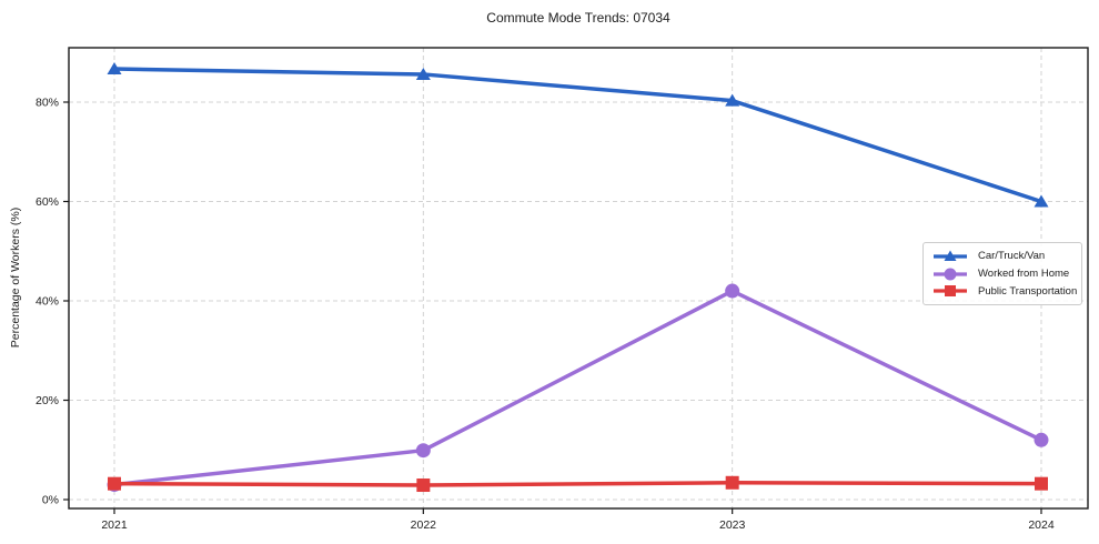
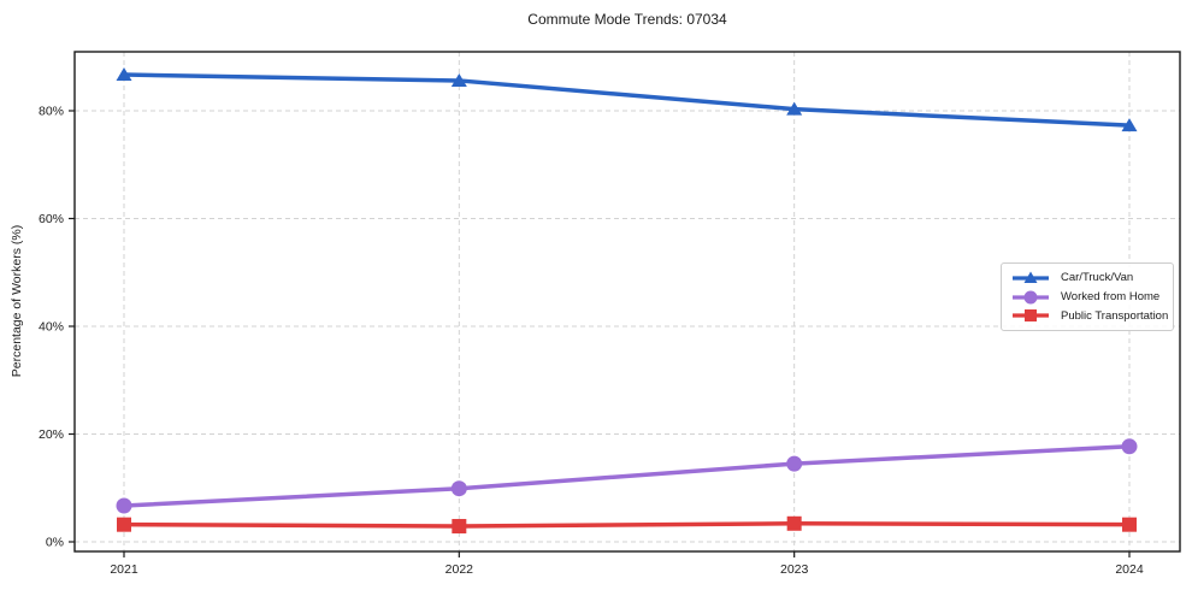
Worked from Home/2021: 3% -> 7%
Worked from Home/2023: 42% -> 14%
Car/Truck/Van/2024: 60% -> 77%
Worked from Home/2024: 12% -> 18%
